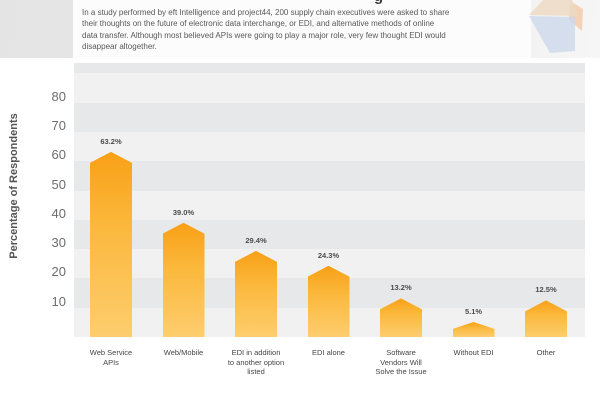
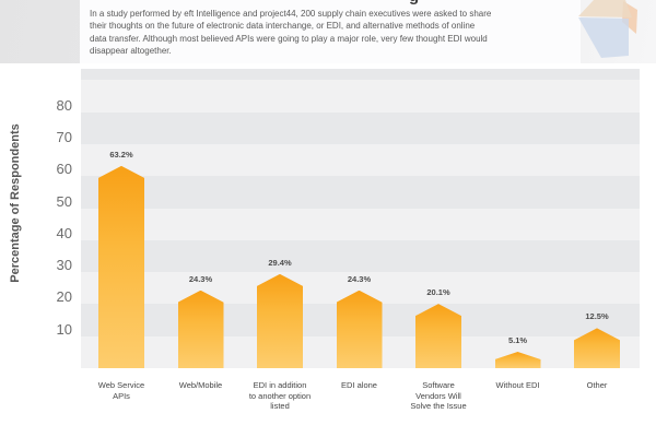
Web/Mobile: 39.0% -> 24.3%
Software Vendors Will Solve the Issue: 13.2% -> 20.1%
